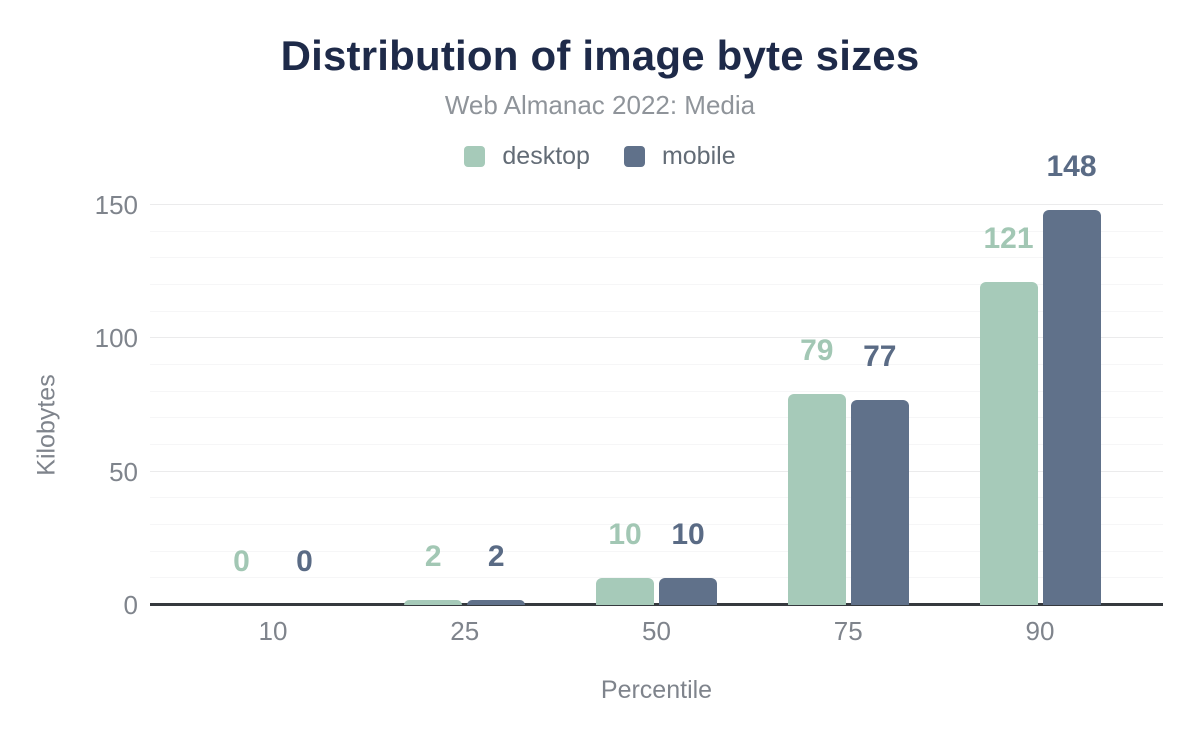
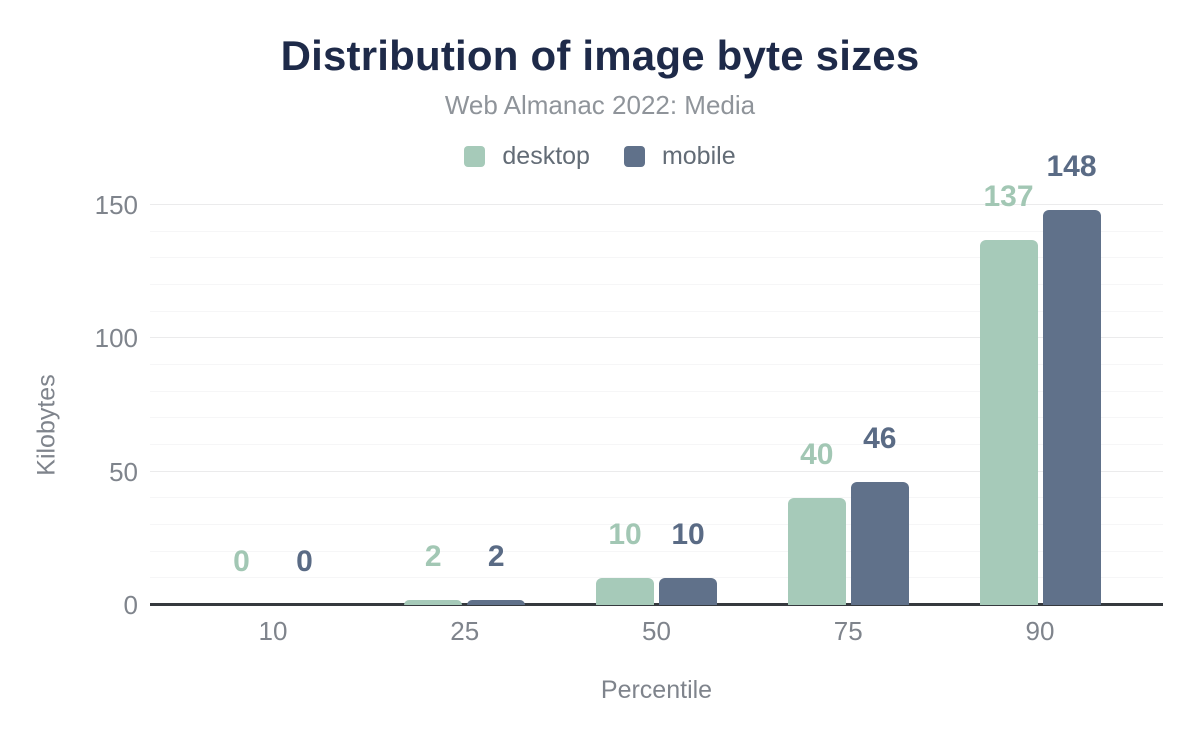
desktop/75: 79 -> 40
mobile/75: 77 -> 46
desktop/90: 121 -> 137
